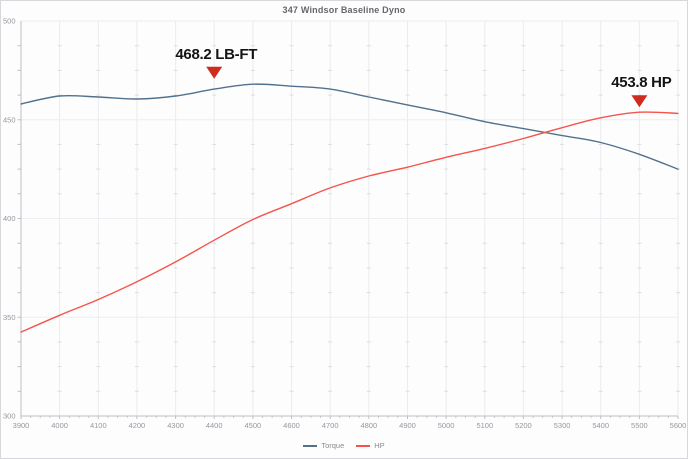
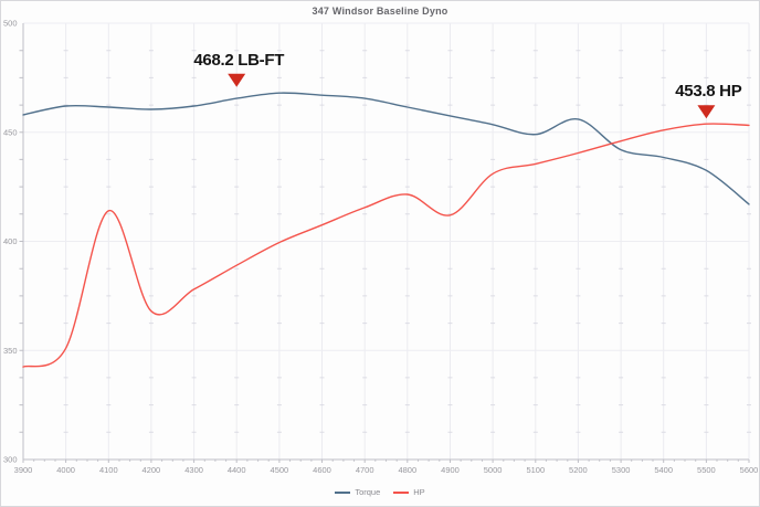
HP/4100: 359 -> 414
HP/4900: 426 -> 412
Torque/5200: 446 -> 456
Torque/5600: 425 -> 417
